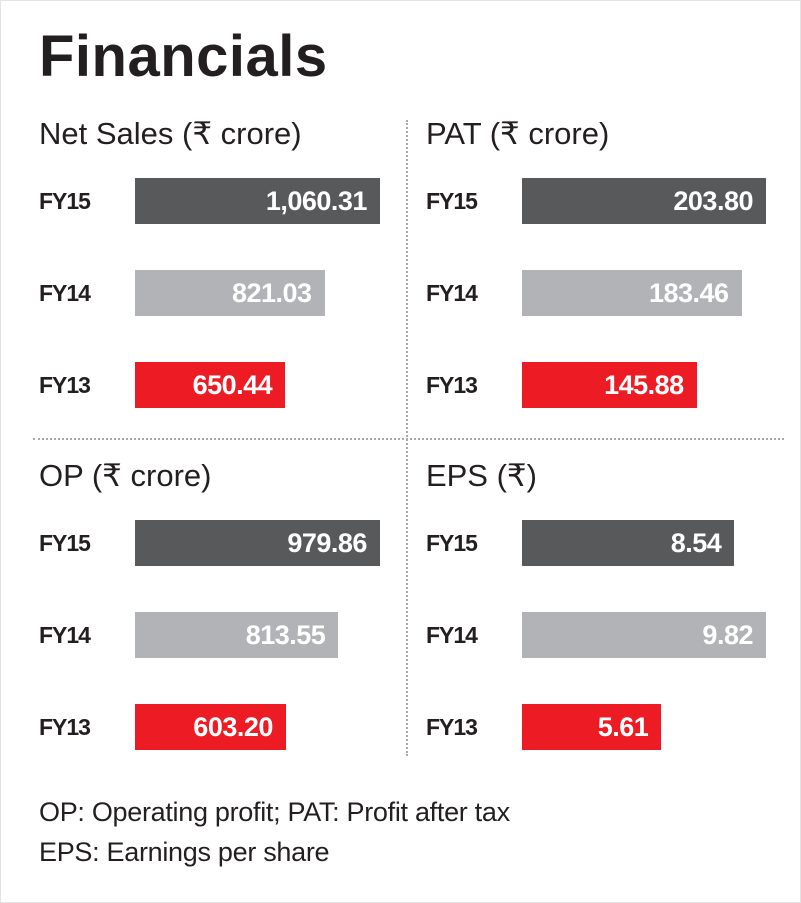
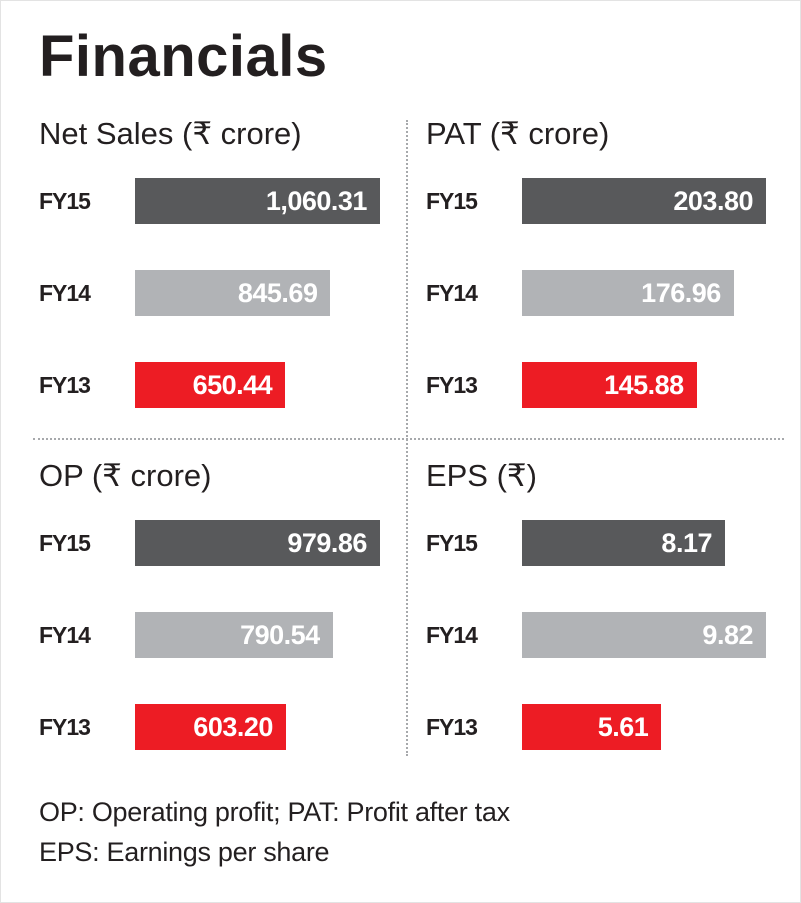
Net Sales (₹ crore)/FY14: 821.03 -> 845.69
PAT (₹ crore)/FY14: 183.46 -> 176.96
OP (₹ crore)/FY14: 813.55 -> 790.54
EPS (₹)/FY15: 8.54 -> 8.17
